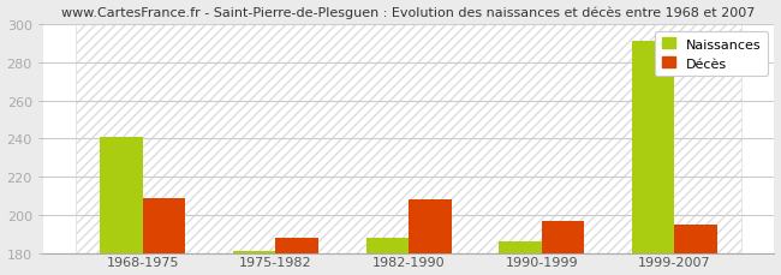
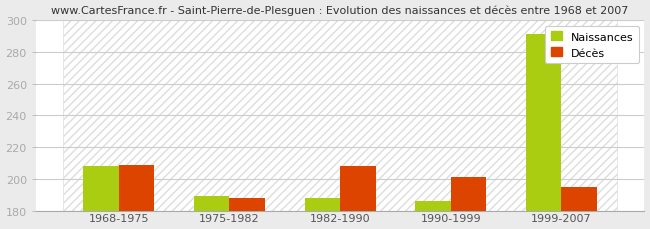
Naissances/1968-1975: 241 -> 208
Naissances/1975-1982: 181 -> 189
Décès/1990-1999: 197 -> 201
